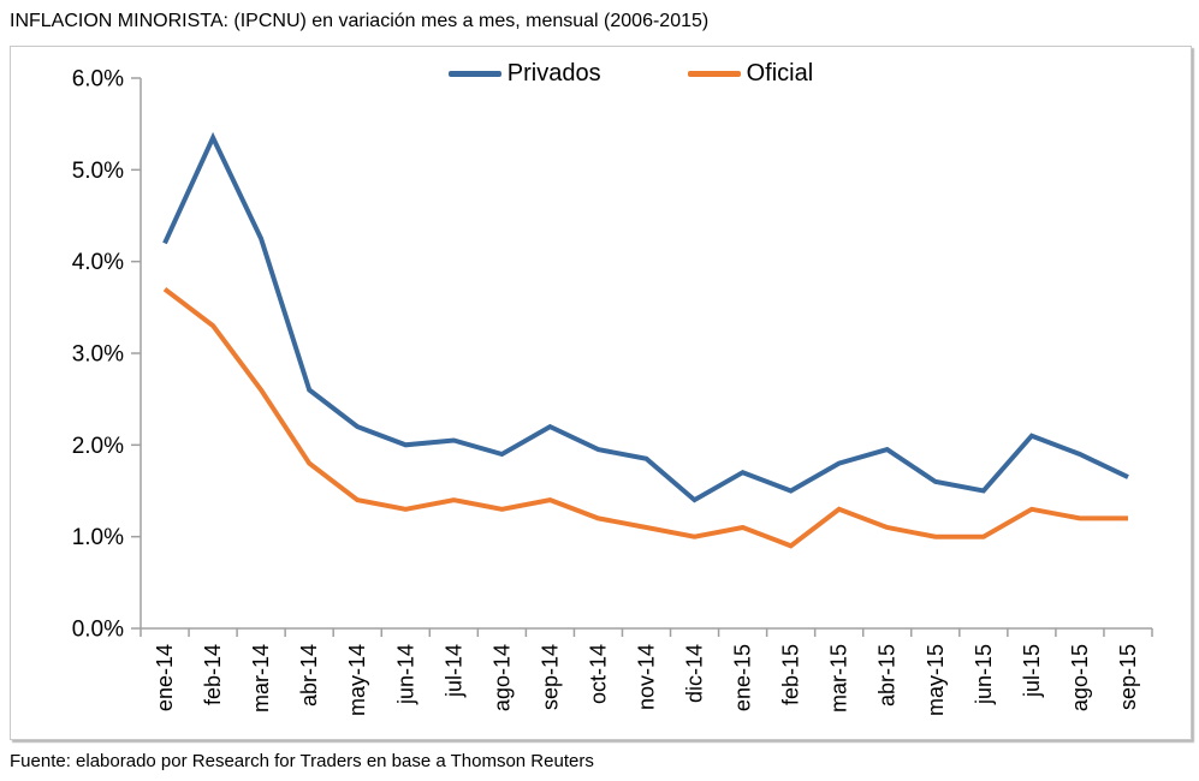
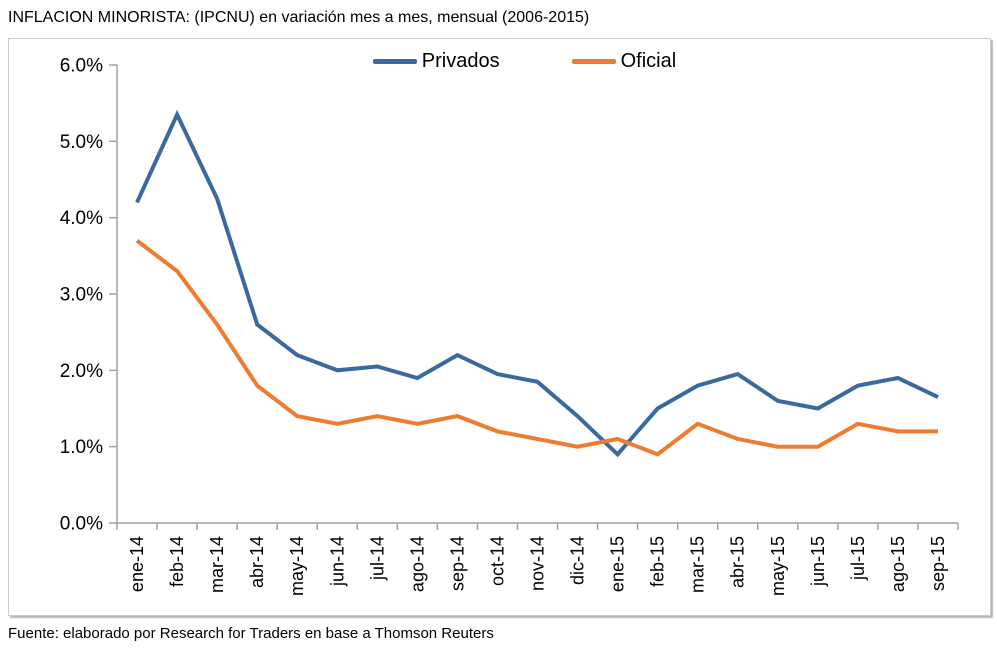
Privados/ene-15: 1.7% -> 0.9%
Privados/jul-15: 2.1% -> 1.8%
